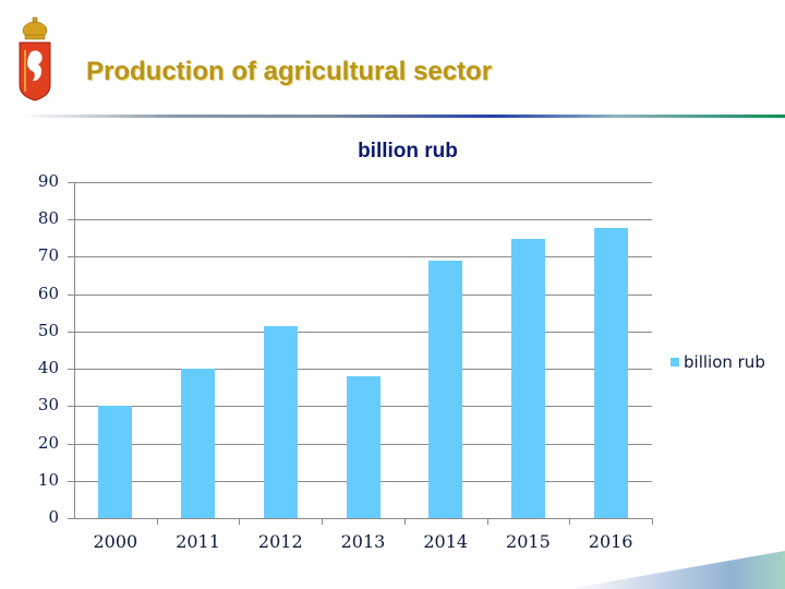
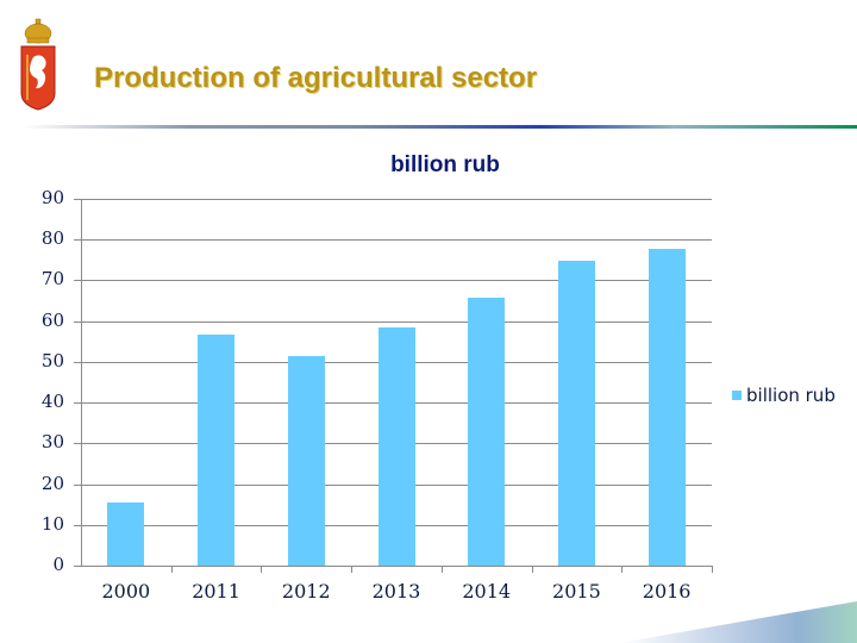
2000: 30 -> 16
2011: 40 -> 57
2013: 38 -> 58
2014: 69 -> 66
